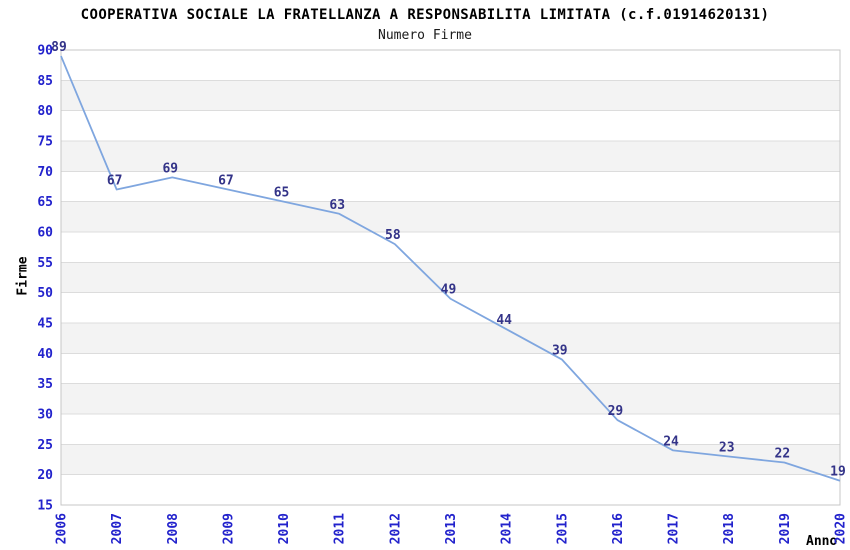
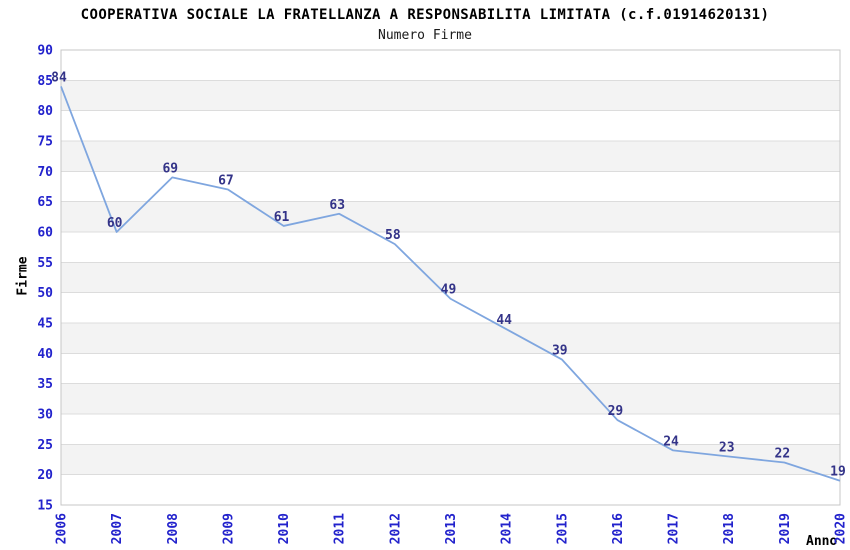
2006: 89 -> 84
2007: 67 -> 60
2010: 65 -> 61
